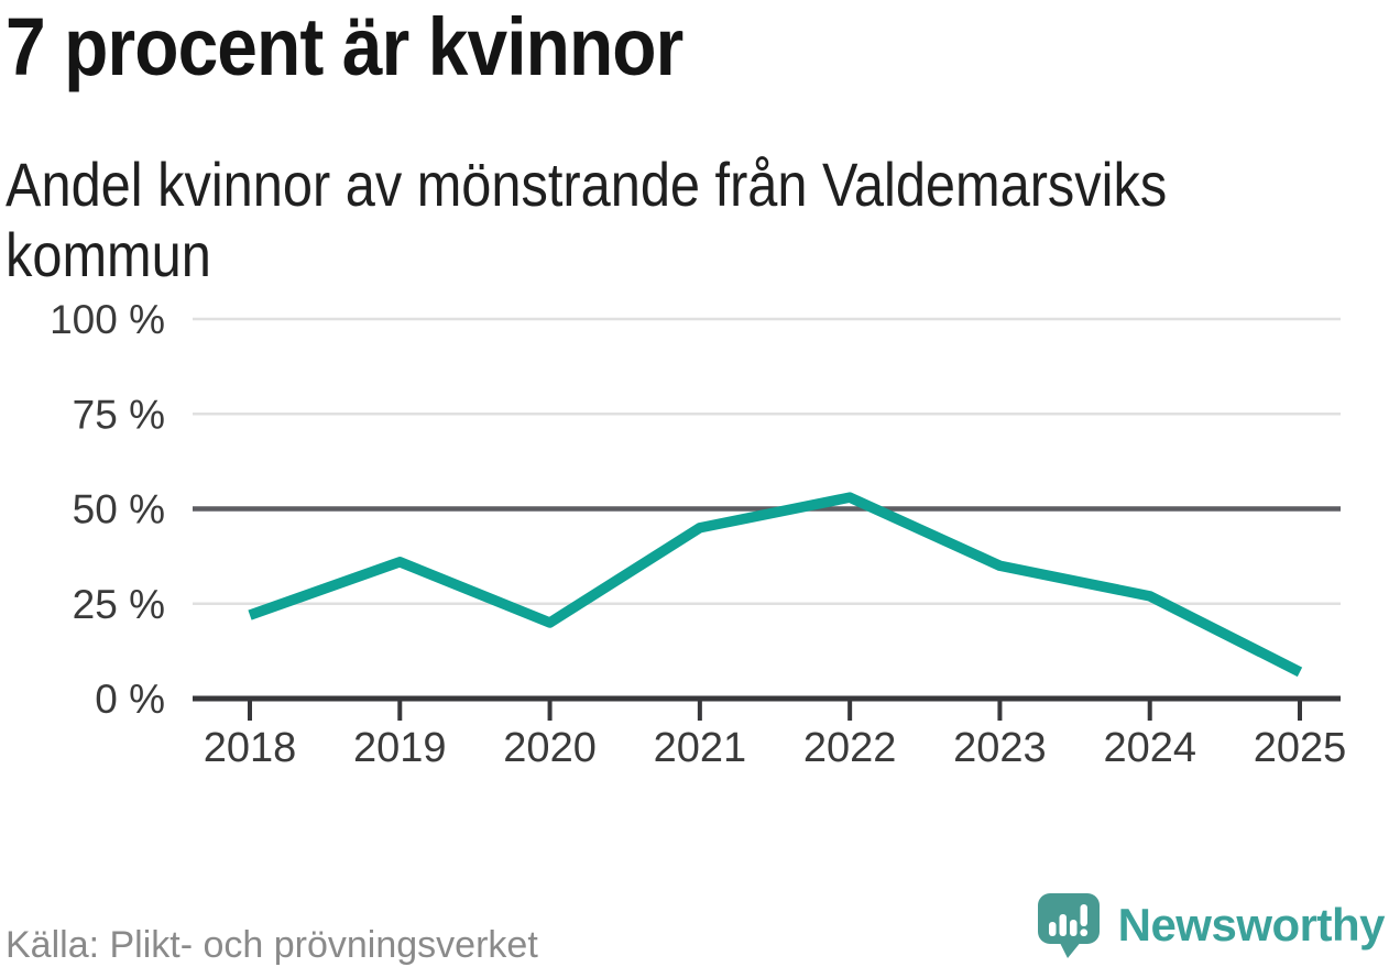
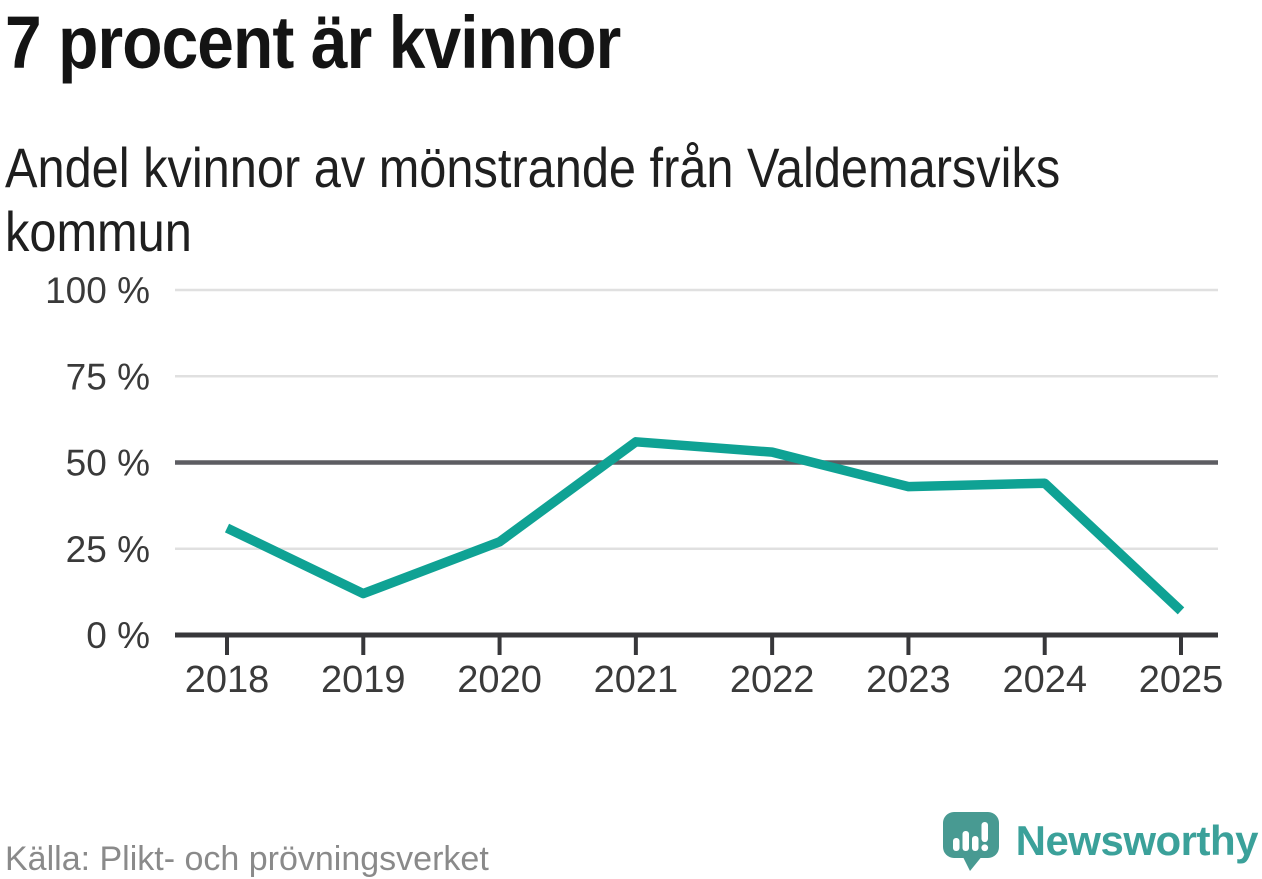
2018: 22% -> 31%
2019: 36% -> 12%
2020: 20% -> 27%
2021: 45% -> 56%
2023: 35% -> 43%
2024: 27% -> 44%
